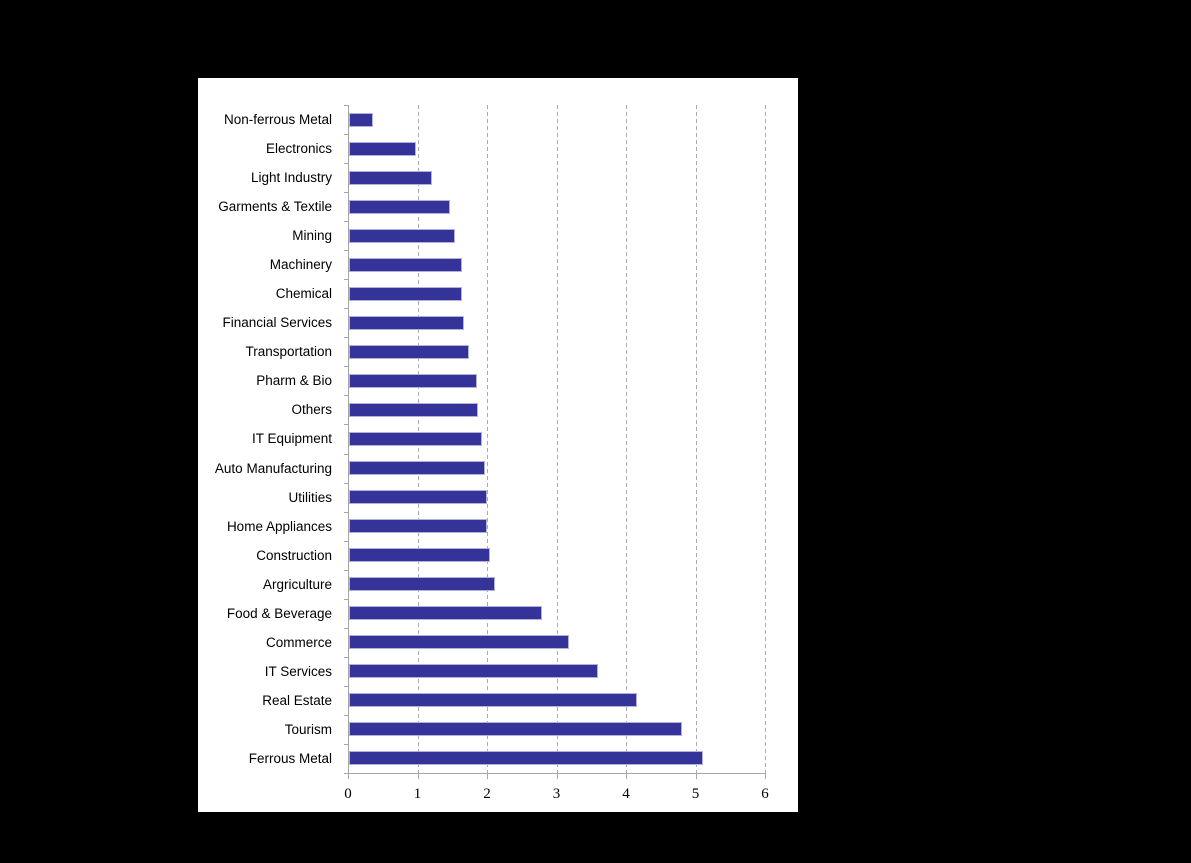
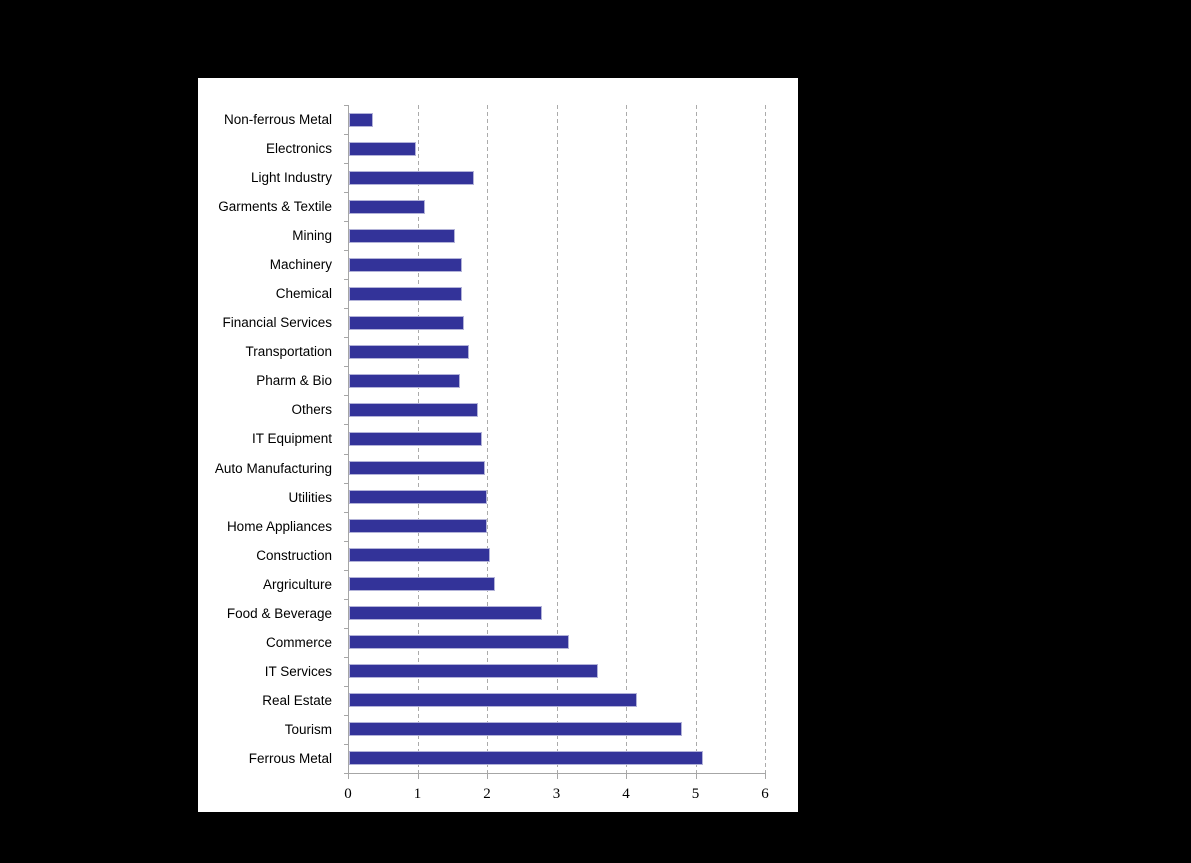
Light Industry: 1.2 -> 1.8
Garments & Textile: 1.4 -> 1.1
Pharm & Bio: 1.8 -> 1.6
